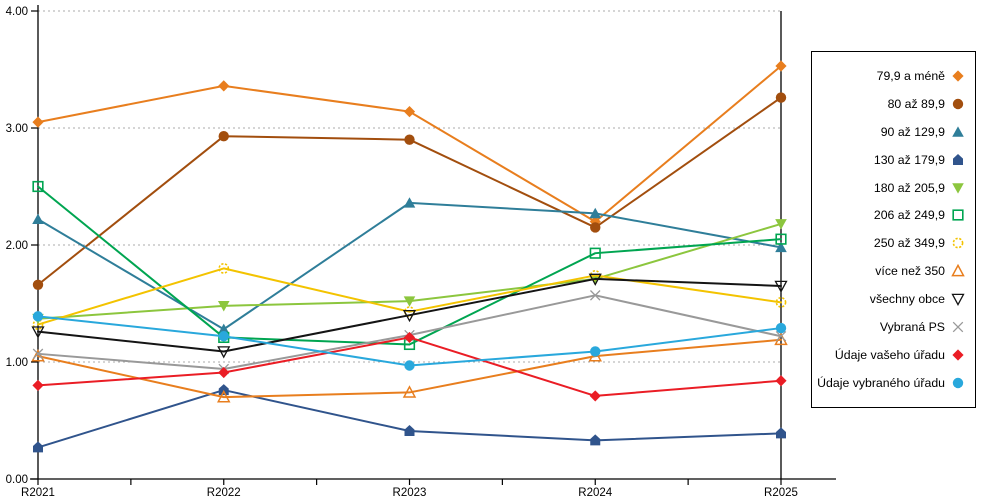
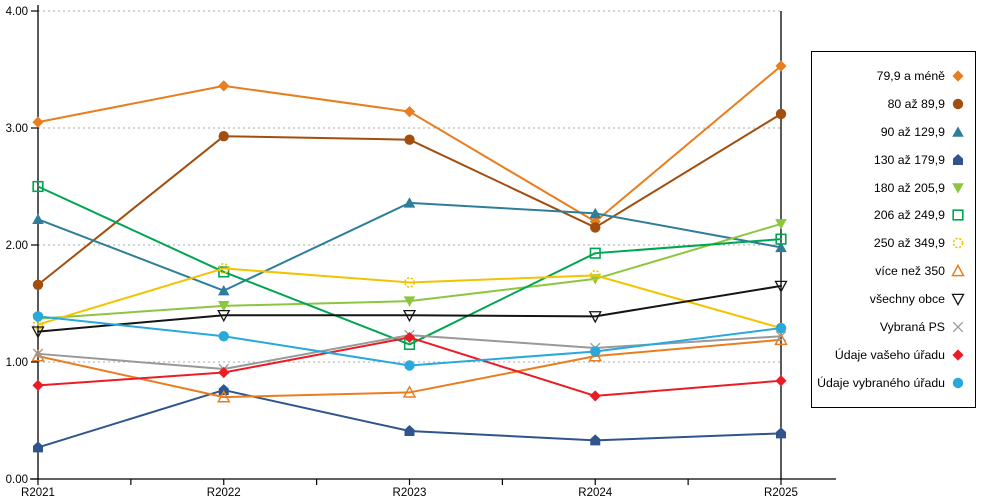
90 až 129,9/R2022: 1.28 -> 1.61
206 až 249,9/R2022: 1.21 -> 1.77
všechny obce/R2022: 1.09 -> 1.40
250 až 349,9/R2023: 1.43 -> 1.68
všechny obce/R2024: 1.71 -> 1.39
Vybraná PS/R2024: 1.57 -> 1.12
80 až 89,9/R2025: 3.26 -> 3.12
250 až 349,9/R2025: 1.51 -> 1.29
